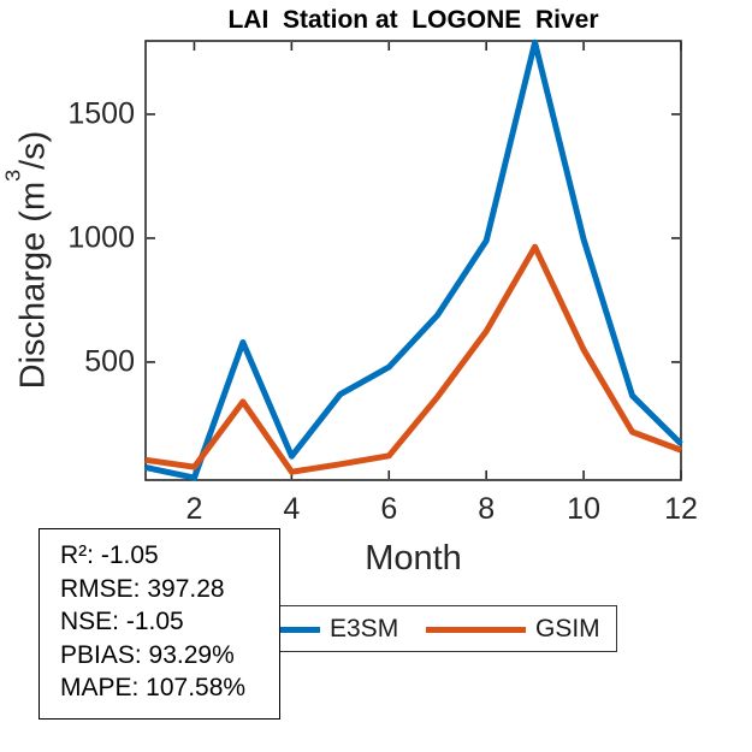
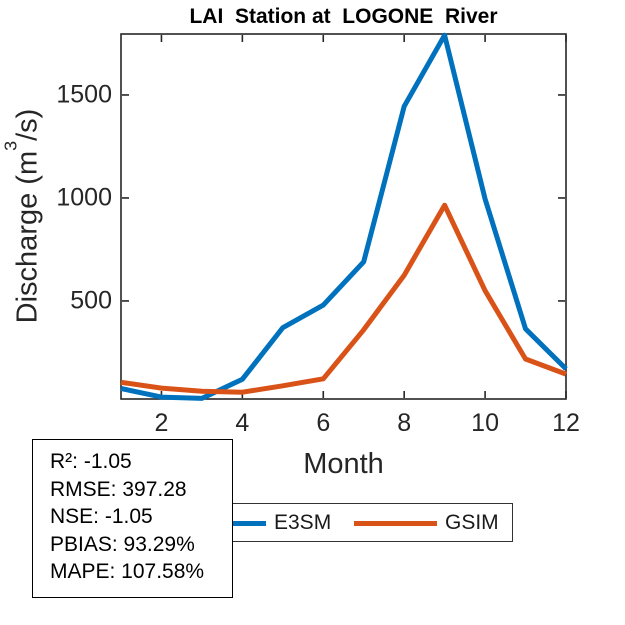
E3SM/3: 580 -> 30
GSIM/3: 340 -> 60
E3SM/8: 990 -> 1440
